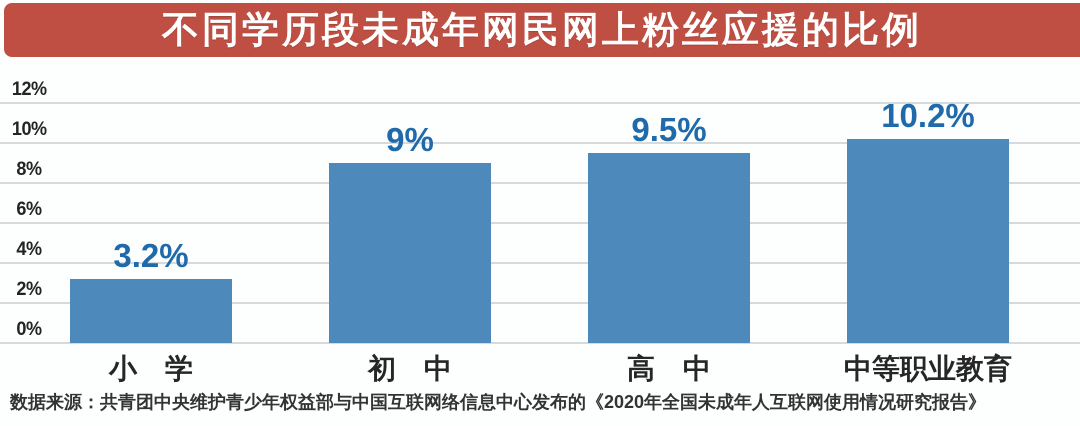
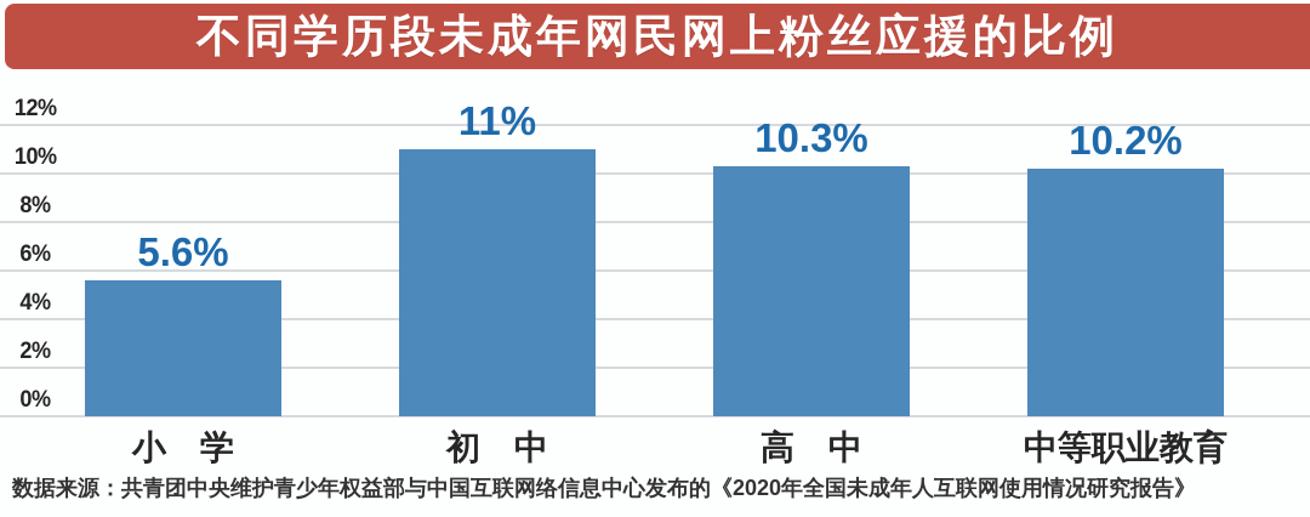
小 学: 3.2% -> 5.6%
初 中: 9% -> 11%
高 中: 9.5% -> 10.3%
